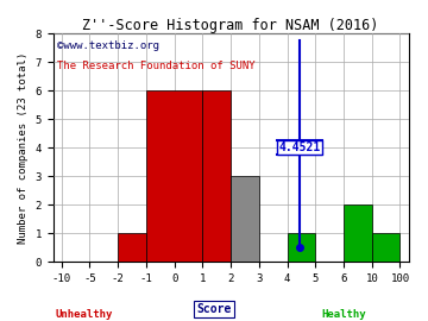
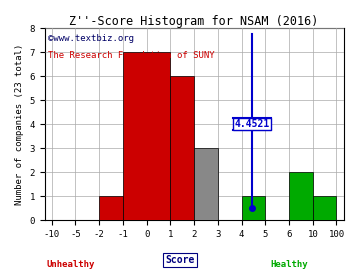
0: 6 -> 7
